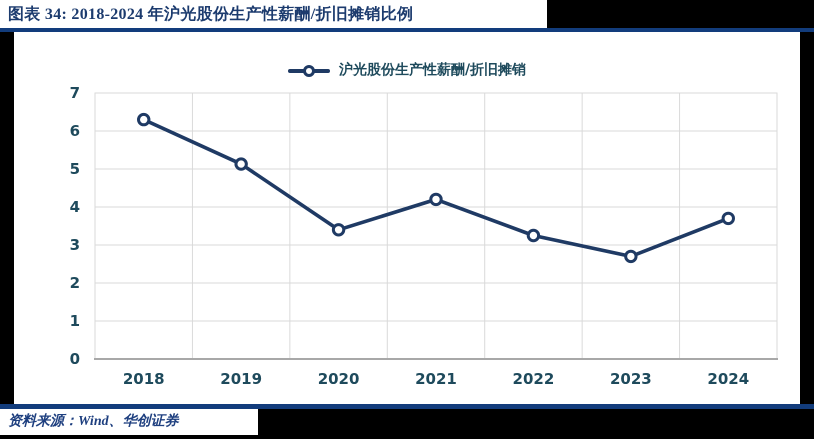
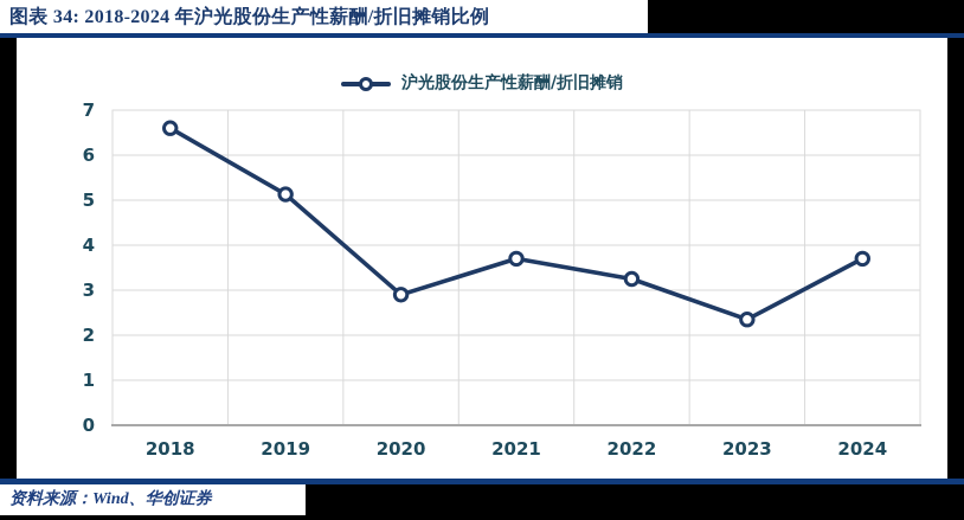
2018: 6.3 -> 6.6
2020: 3.4 -> 2.9
2021: 4.2 -> 3.7
2023: 2.7 -> 2.4
